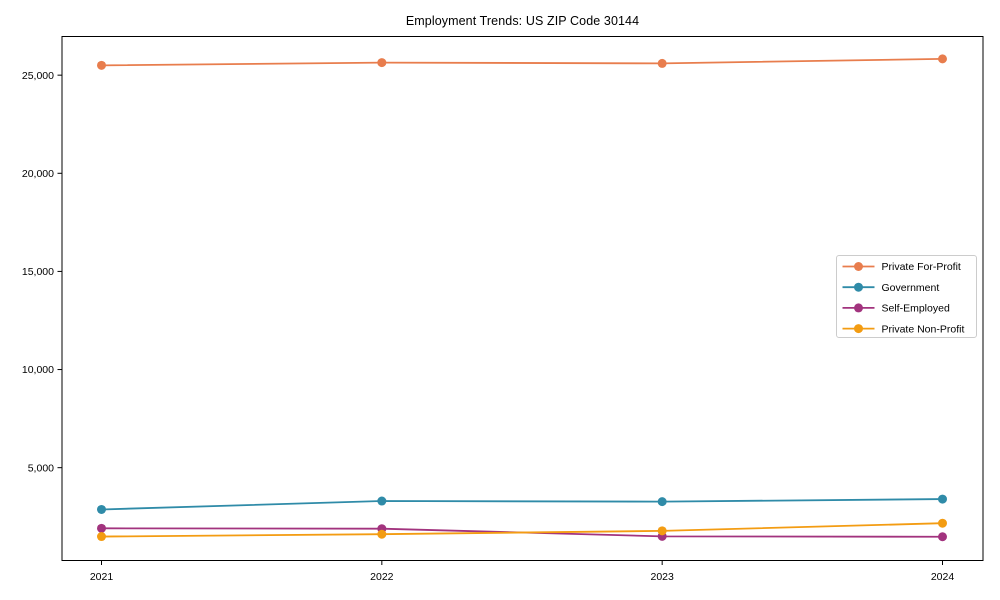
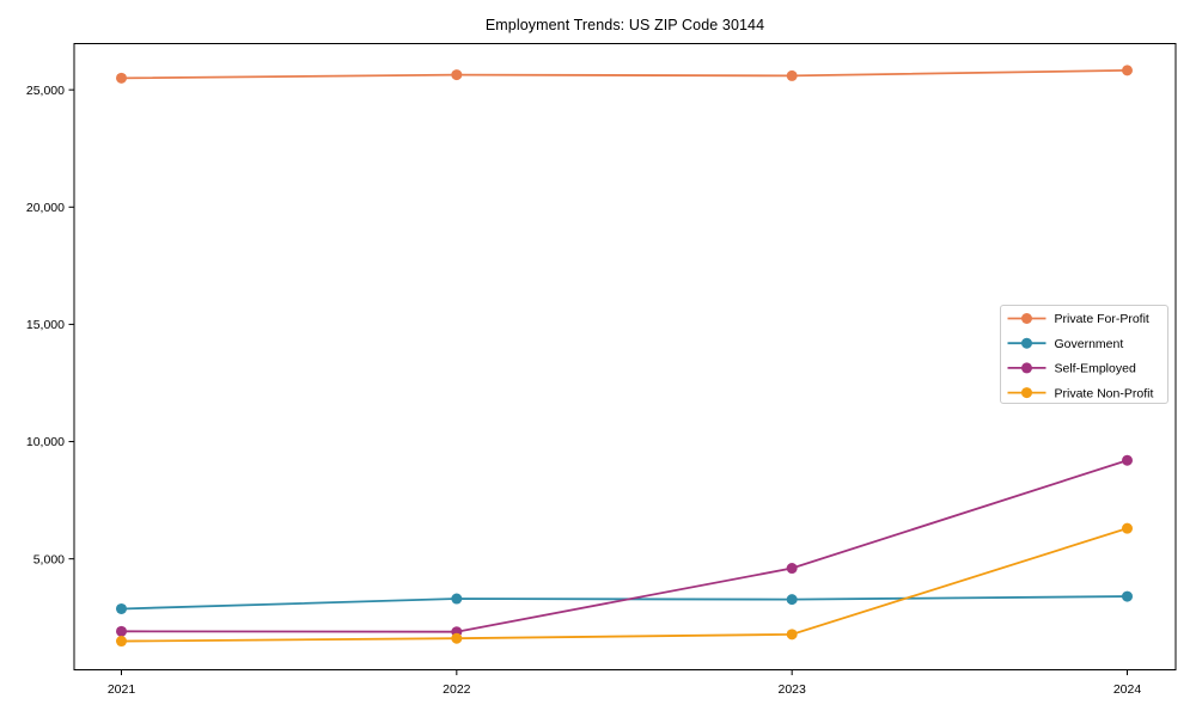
Self-Employed/2023: 1500 -> 4600
Self-Employed/2024: 1500 -> 9200
Private Non-Profit/2024: 2200 -> 6300
